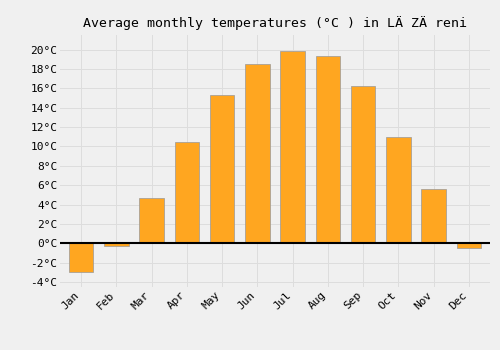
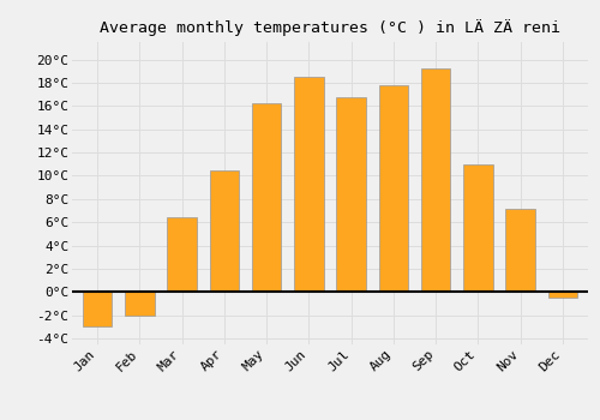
Feb: -0.3°C -> -2.0°C
Mar: 4.7°C -> 6.4°C
May: 15.3°C -> 16.2°C
Jul: 19.9°C -> 16.8°C
Aug: 19.3°C -> 17.8°C
Sep: 16.2°C -> 19.2°C
Nov: 5.6°C -> 7.2°C
